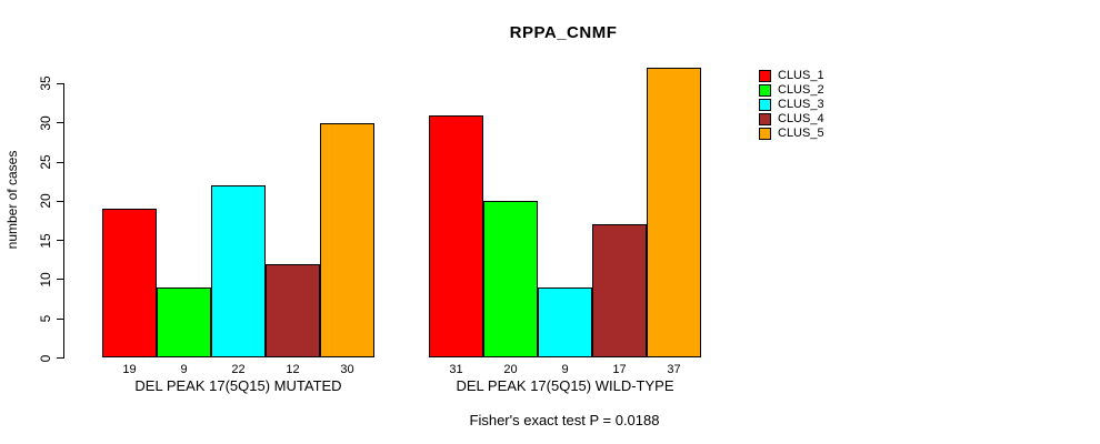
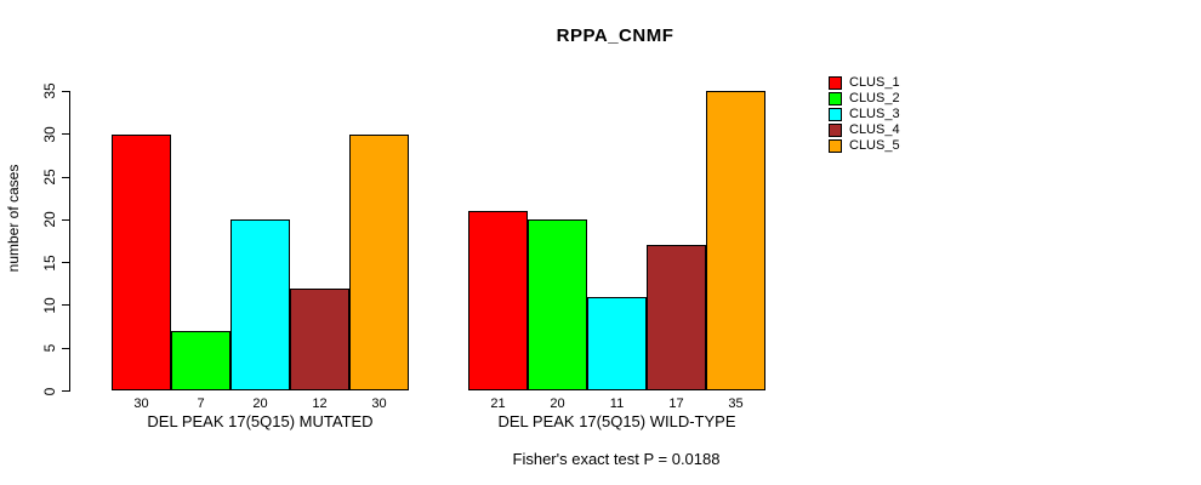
CLUS_1/DEL PEAK 17(5Q15) MUTATED: 19 -> 30
CLUS_2/DEL PEAK 17(5Q15) MUTATED: 9 -> 7
CLUS_3/DEL PEAK 17(5Q15) MUTATED: 22 -> 20
CLUS_1/DEL PEAK 17(5Q15) WILD-TYPE: 31 -> 21
CLUS_3/DEL PEAK 17(5Q15) WILD-TYPE: 9 -> 11
CLUS_5/DEL PEAK 17(5Q15) WILD-TYPE: 37 -> 35
